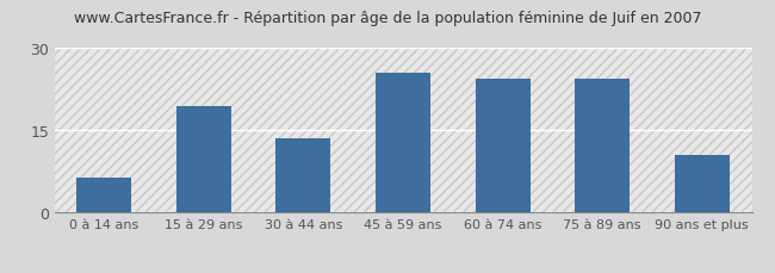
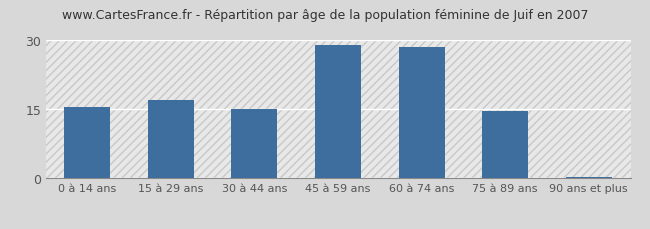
0 à 14 ans: 6.5 -> 15.5
15 à 29 ans: 19.5 -> 17.0
30 à 44 ans: 13.5 -> 15.0
45 à 59 ans: 25.5 -> 29.0
60 à 74 ans: 24.5 -> 28.5
75 à 89 ans: 24.5 -> 14.7
90 ans et plus: 10.5 -> 0.3
